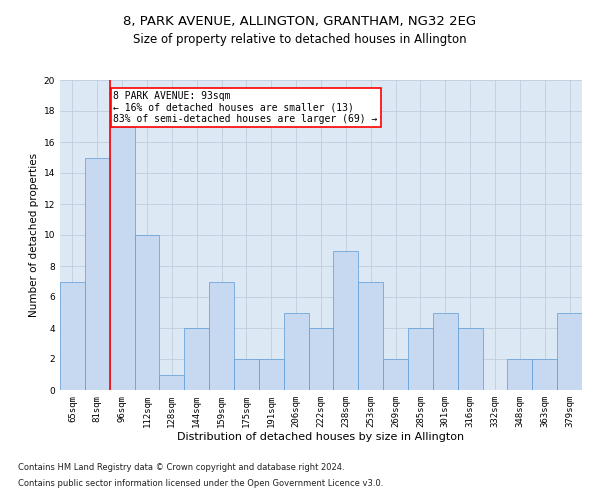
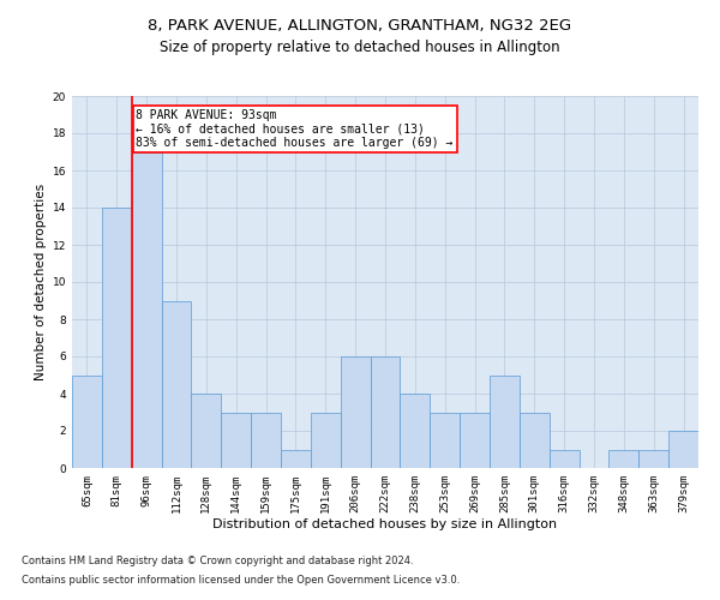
65sqm: 7 -> 5
81sqm: 15 -> 14
112sqm: 10 -> 9
128sqm: 1 -> 4
144sqm: 4 -> 3
159sqm: 7 -> 3
175sqm: 2 -> 1
191sqm: 2 -> 3
206sqm: 5 -> 6
222sqm: 4 -> 6
238sqm: 9 -> 4
253sqm: 7 -> 3
269sqm: 2 -> 3
285sqm: 4 -> 5
301sqm: 5 -> 3
316sqm: 4 -> 1
348sqm: 2 -> 1
363sqm: 2 -> 1
379sqm: 5 -> 2
